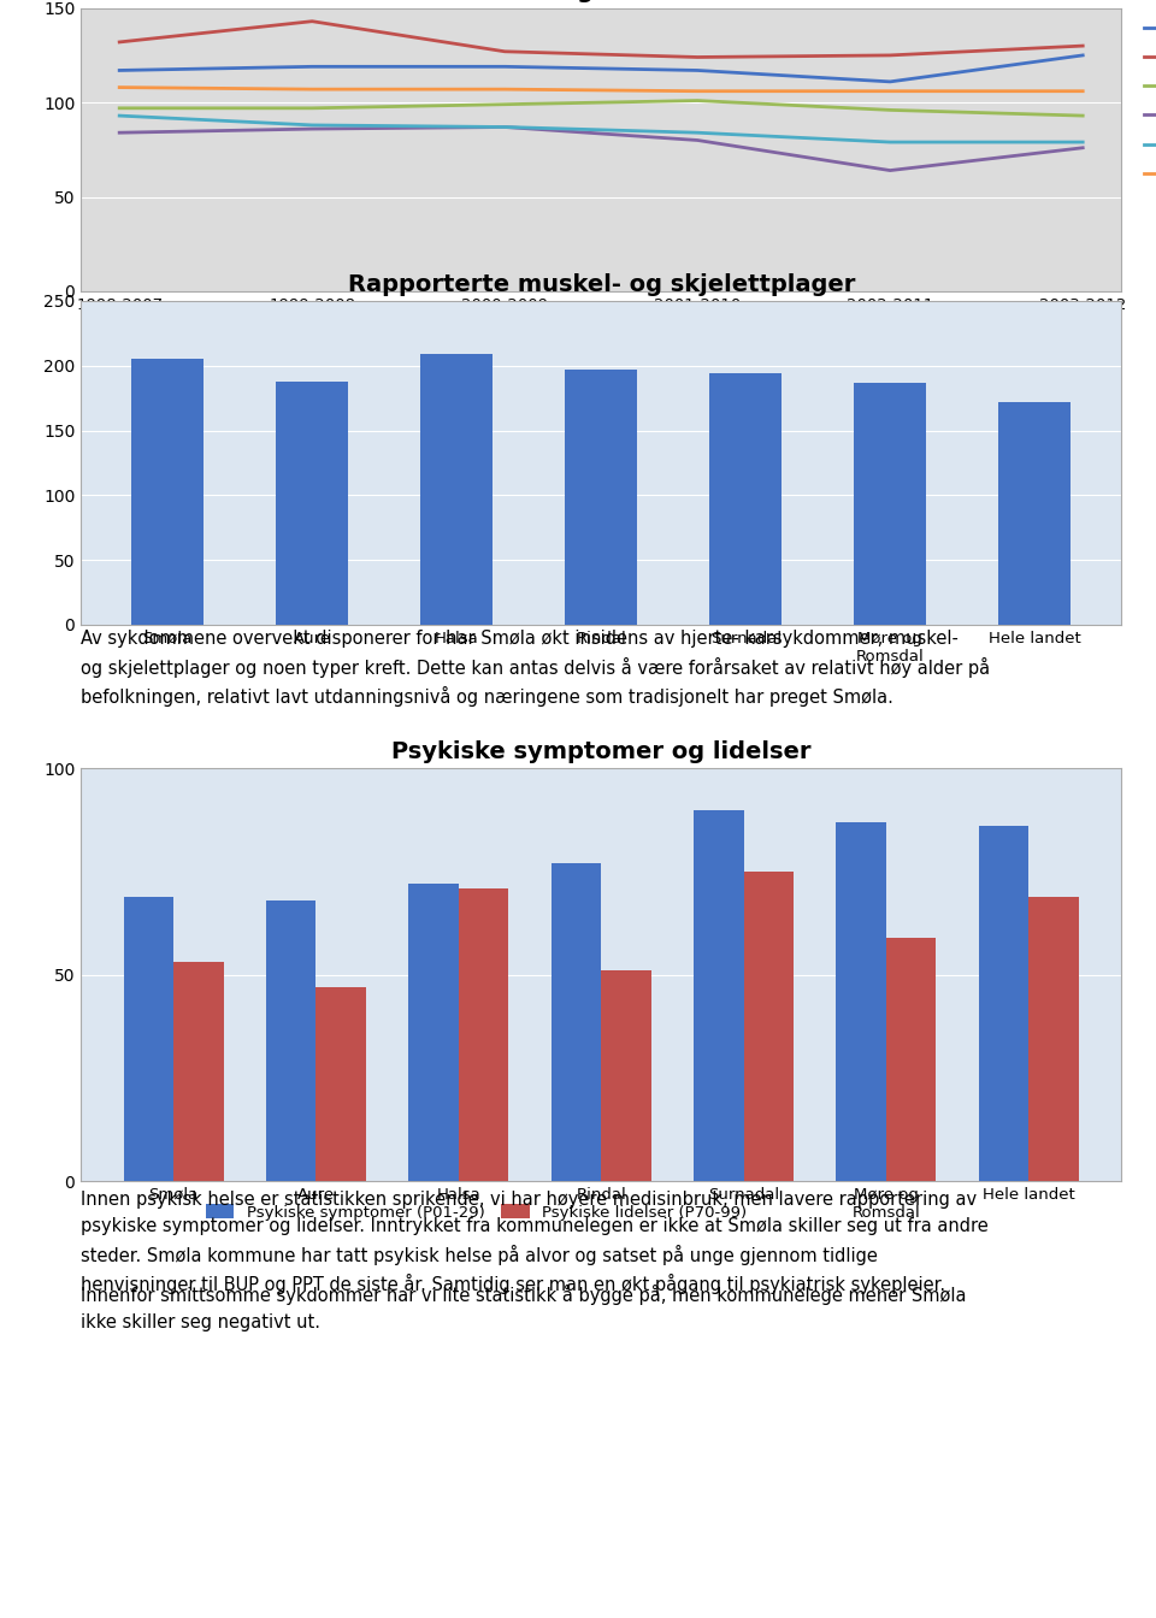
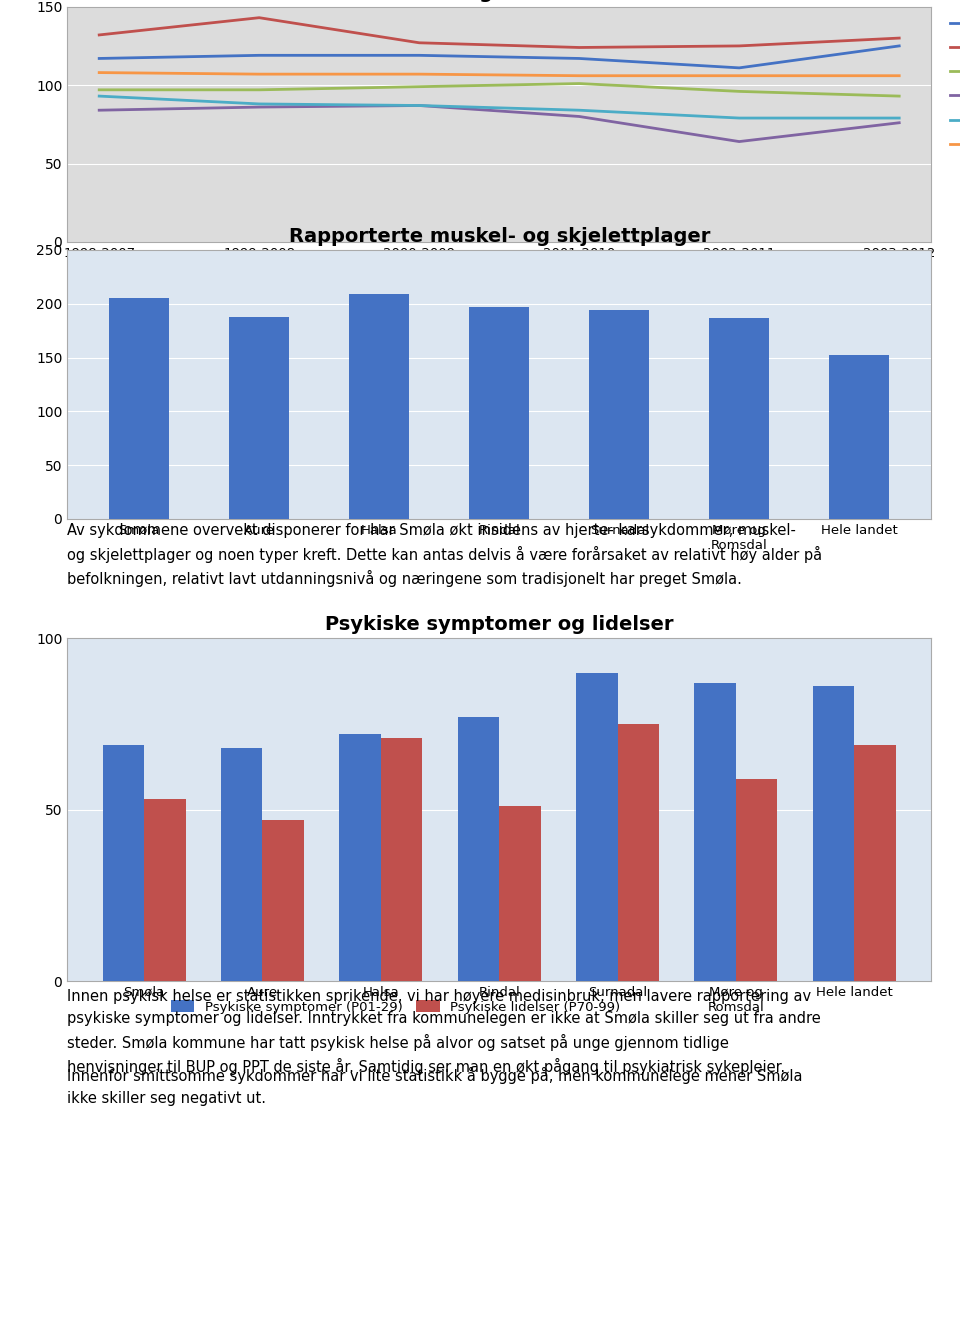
Rapporterte muskel- og skjelettplager/Hele landet: 172 -> 152
